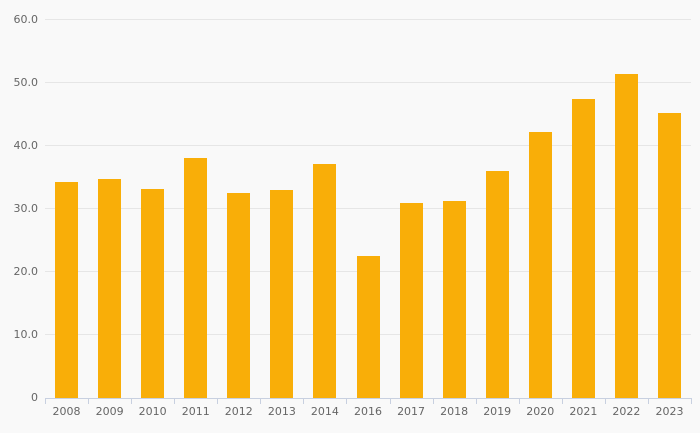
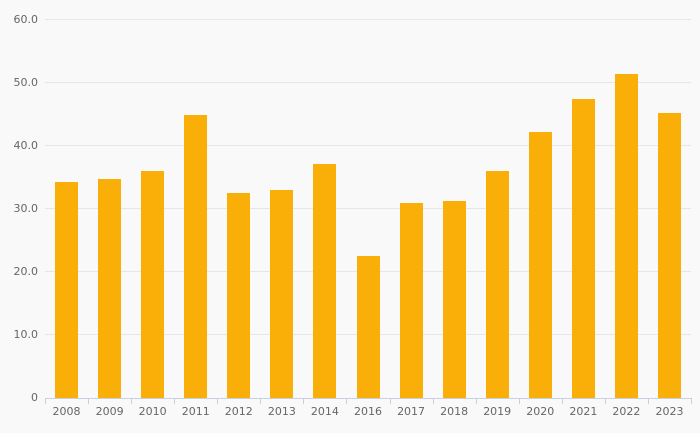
2010: 33 -> 36
2011: 38 -> 45
